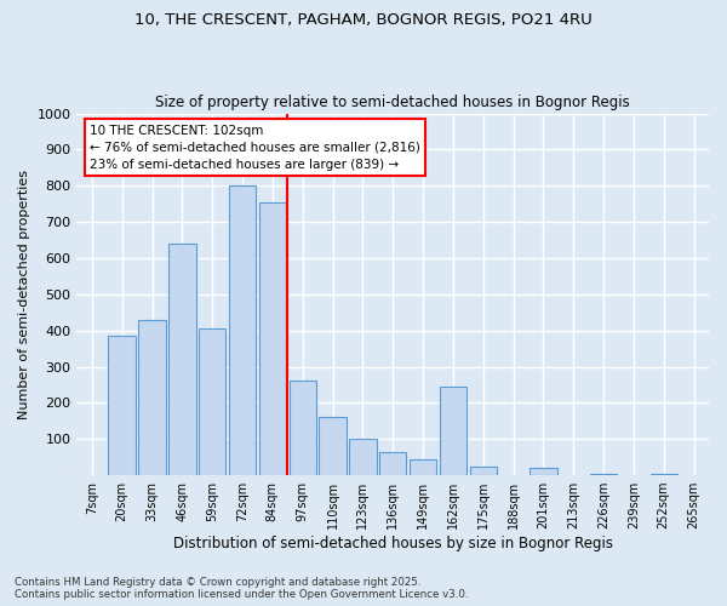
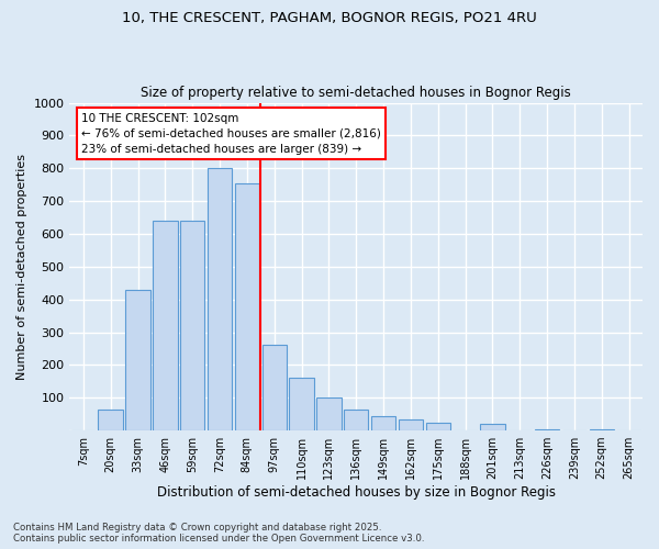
20sqm: 385 -> 65
59sqm: 405 -> 640
162sqm: 245 -> 35
